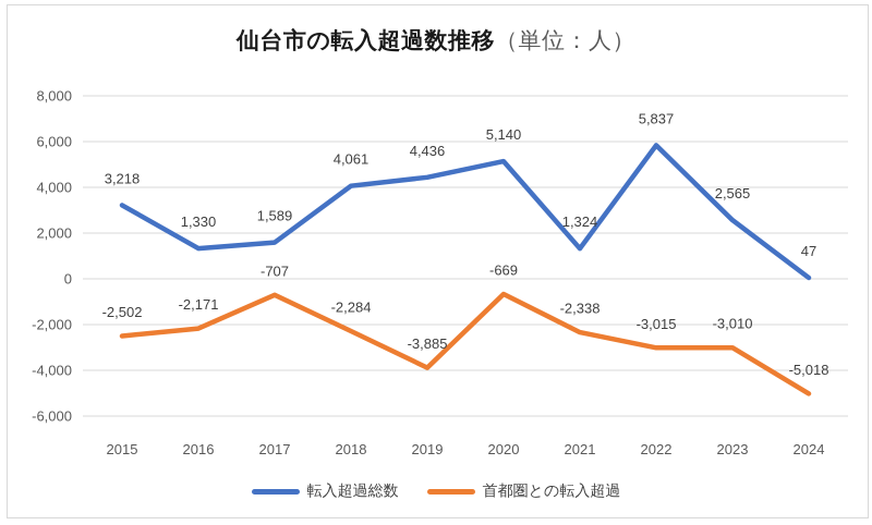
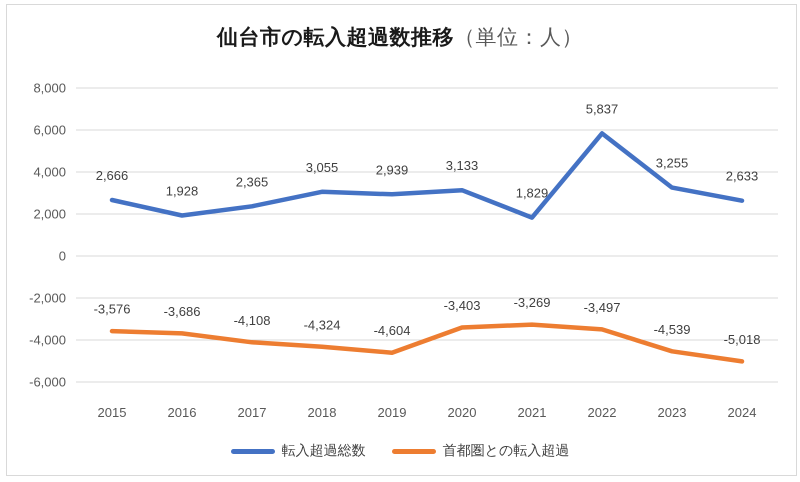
転入超過総数/2015: 3,218 -> 2,666
首都圏との転入超過/2015: -2,502 -> -3,576
転入超過総数/2016: 1,330 -> 1,928
首都圏との転入超過/2016: -2,171 -> -3,686
転入超過総数/2017: 1,589 -> 2,365
首都圏との転入超過/2017: -707 -> -4,108
転入超過総数/2018: 4,061 -> 3,055
首都圏との転入超過/2018: -2,284 -> -4,324
転入超過総数/2019: 4,436 -> 2,939
首都圏との転入超過/2019: -3,885 -> -4,604
転入超過総数/2020: 5,140 -> 3,133
首都圏との転入超過/2020: -669 -> -3,403
転入超過総数/2021: 1,324 -> 1,829
首都圏との転入超過/2021: -2,338 -> -3,269
首都圏との転入超過/2022: -3,015 -> -3,497
転入超過総数/2023: 2,565 -> 3,255
首都圏との転入超過/2023: -3,010 -> -4,539
転入超過総数/2024: 47 -> 2,633
